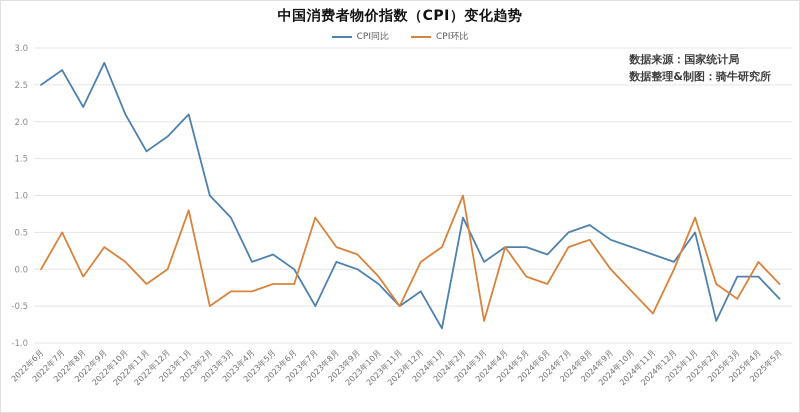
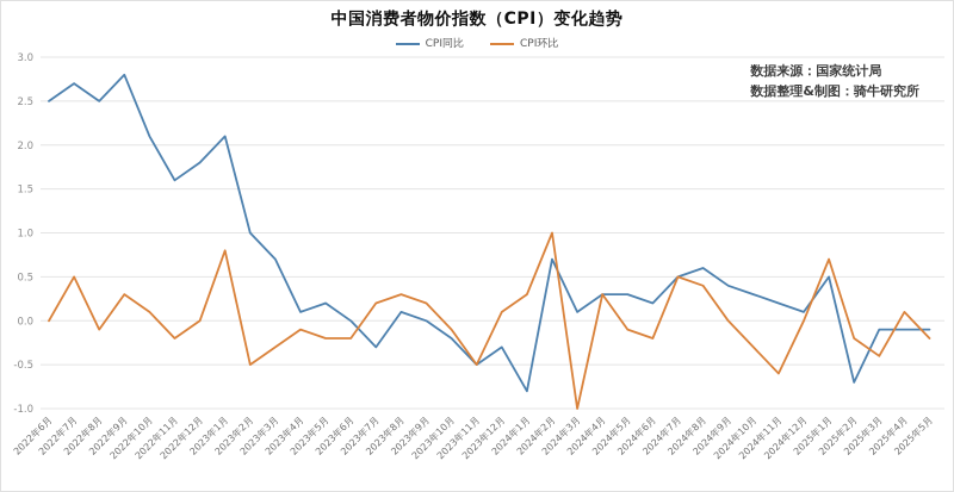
CPI同比/2022年8月: 2.2 -> 2.5
CPI环比/2023年4月: -0.3 -> -0.1
CPI同比/2023年7月: -0.5 -> -0.3
CPI环比/2023年7月: 0.7 -> 0.2
CPI环比/2024年3月: -0.7 -> -1.0
CPI环比/2024年7月: 0.3 -> 0.5
CPI同比/2025年5月: -0.4 -> -0.1
